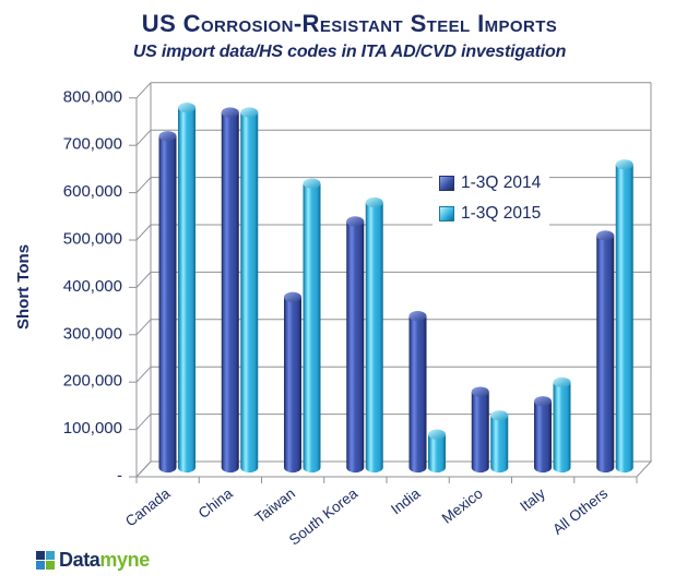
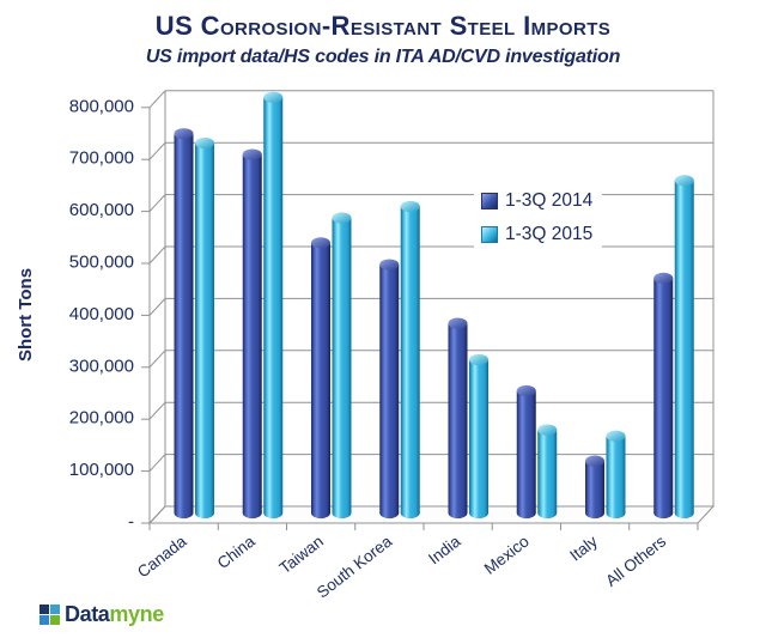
1-3Q 2014/Canada: 700000 -> 730000
1-3Q 2015/Canada: 760000 -> 710000
1-3Q 2014/China: 750000 -> 690000
1-3Q 2015/China: 750000 -> 800000
1-3Q 2014/Taiwan: 360000 -> 520000
1-3Q 2015/Taiwan: 600000 -> 570000
1-3Q 2014/South Korea: 520000 -> 480000
1-3Q 2015/South Korea: 560000 -> 590000
1-3Q 2014/India: 320000 -> 360000
1-3Q 2015/India: 70000 -> 300000
1-3Q 2014/Mexico: 160000 -> 240000
1-3Q 2015/Mexico: 110000 -> 160000
1-3Q 2014/Italy: 140000 -> 100000
1-3Q 2015/Italy: 180000 -> 150000
1-3Q 2014/All Others: 490000 -> 450000
